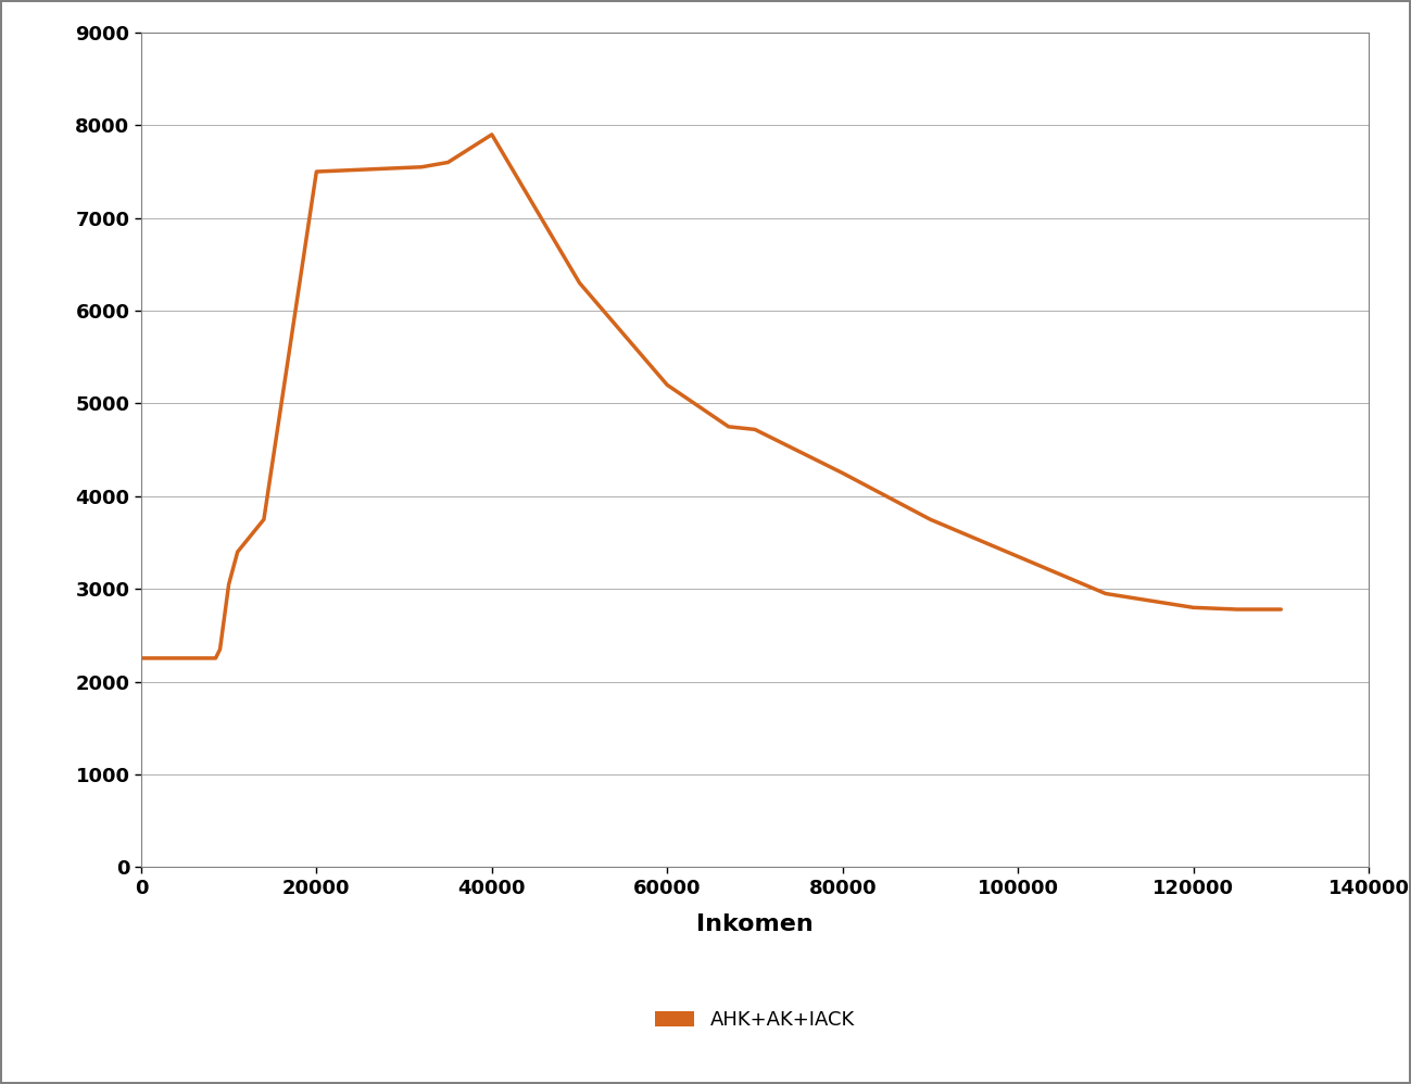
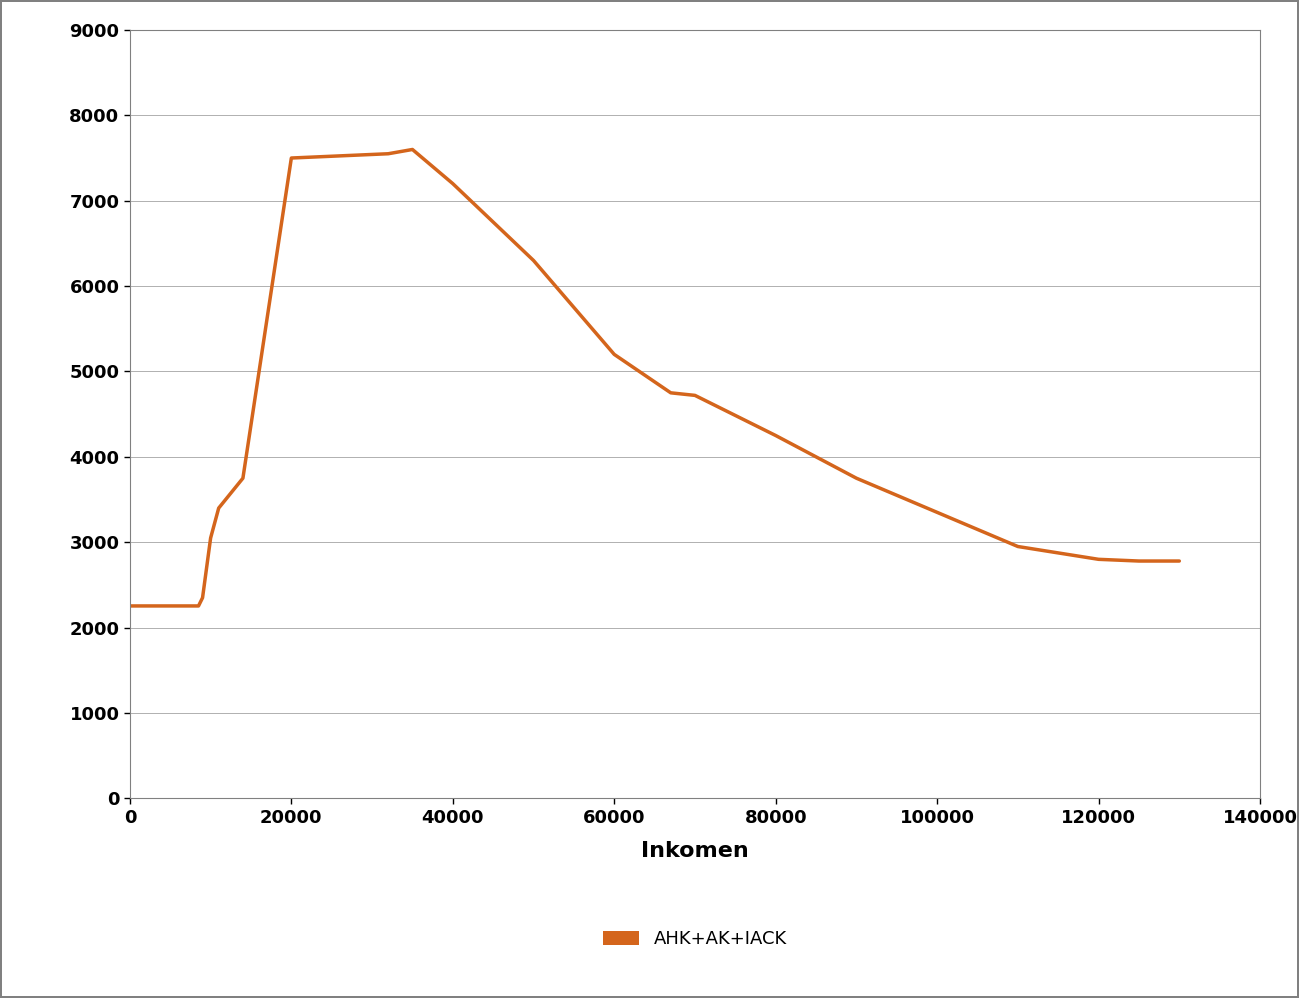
40000: 7900 -> 7200
